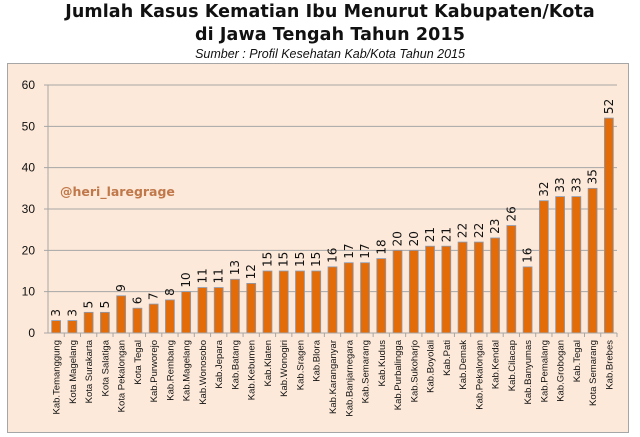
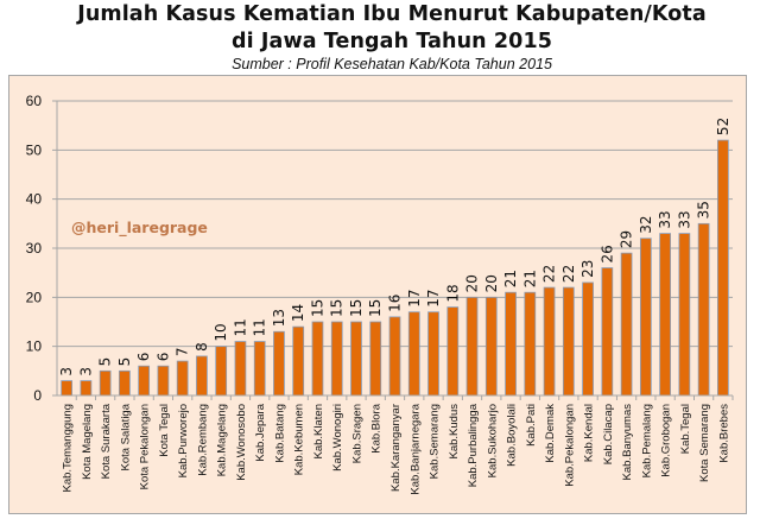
Kota Pekalongan: 9 -> 6
Kab.Kebumen: 12 -> 14
Kab.Banyumas: 16 -> 29
